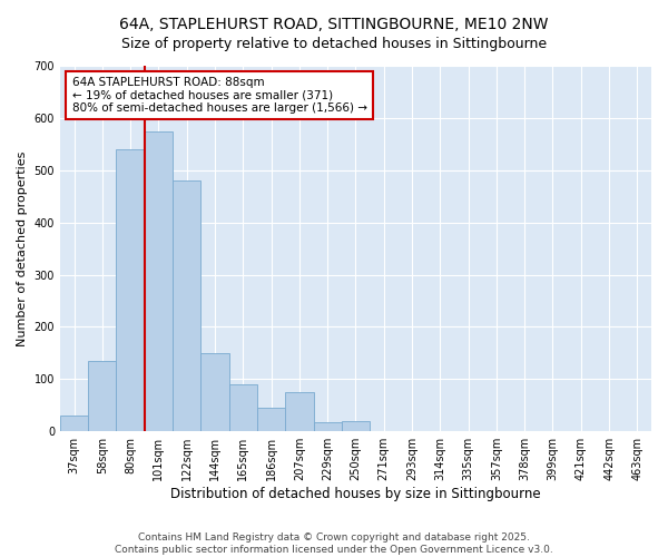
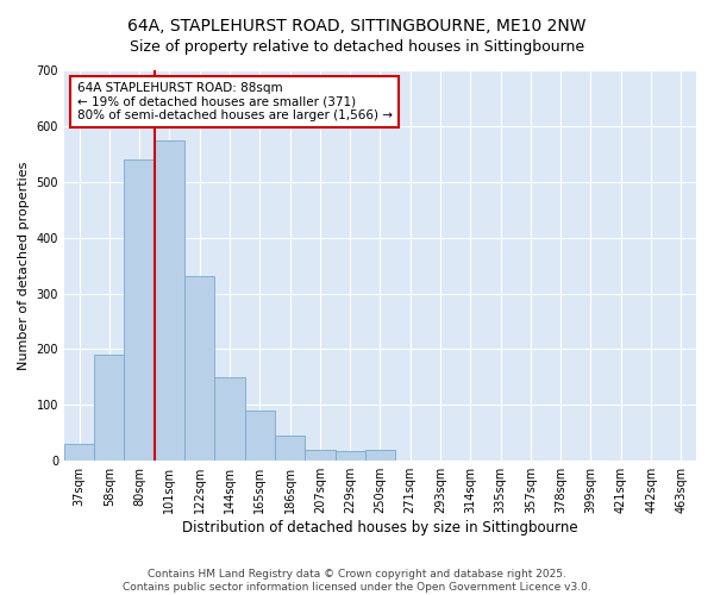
58sqm: 135 -> 190
122sqm: 480 -> 330
207sqm: 75 -> 20
